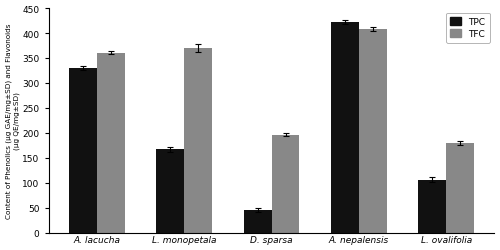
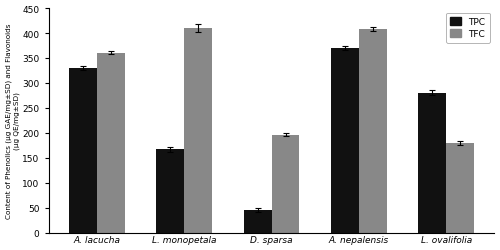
TFC/L. monopetala: 370 -> 410
TPC/A. nepalensis: 422 -> 370
TPC/L. ovalifolia: 106 -> 280
